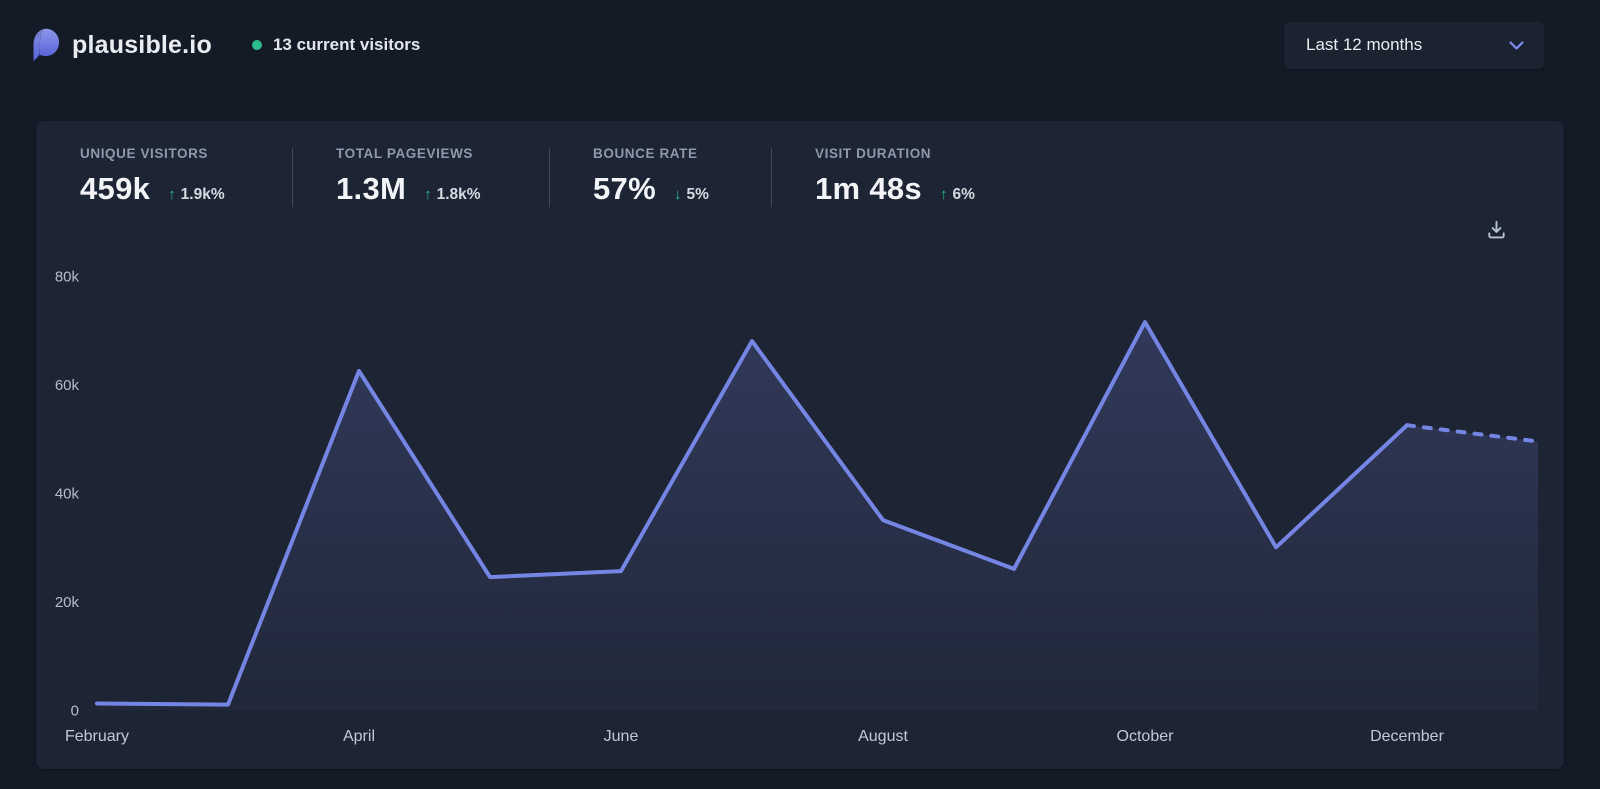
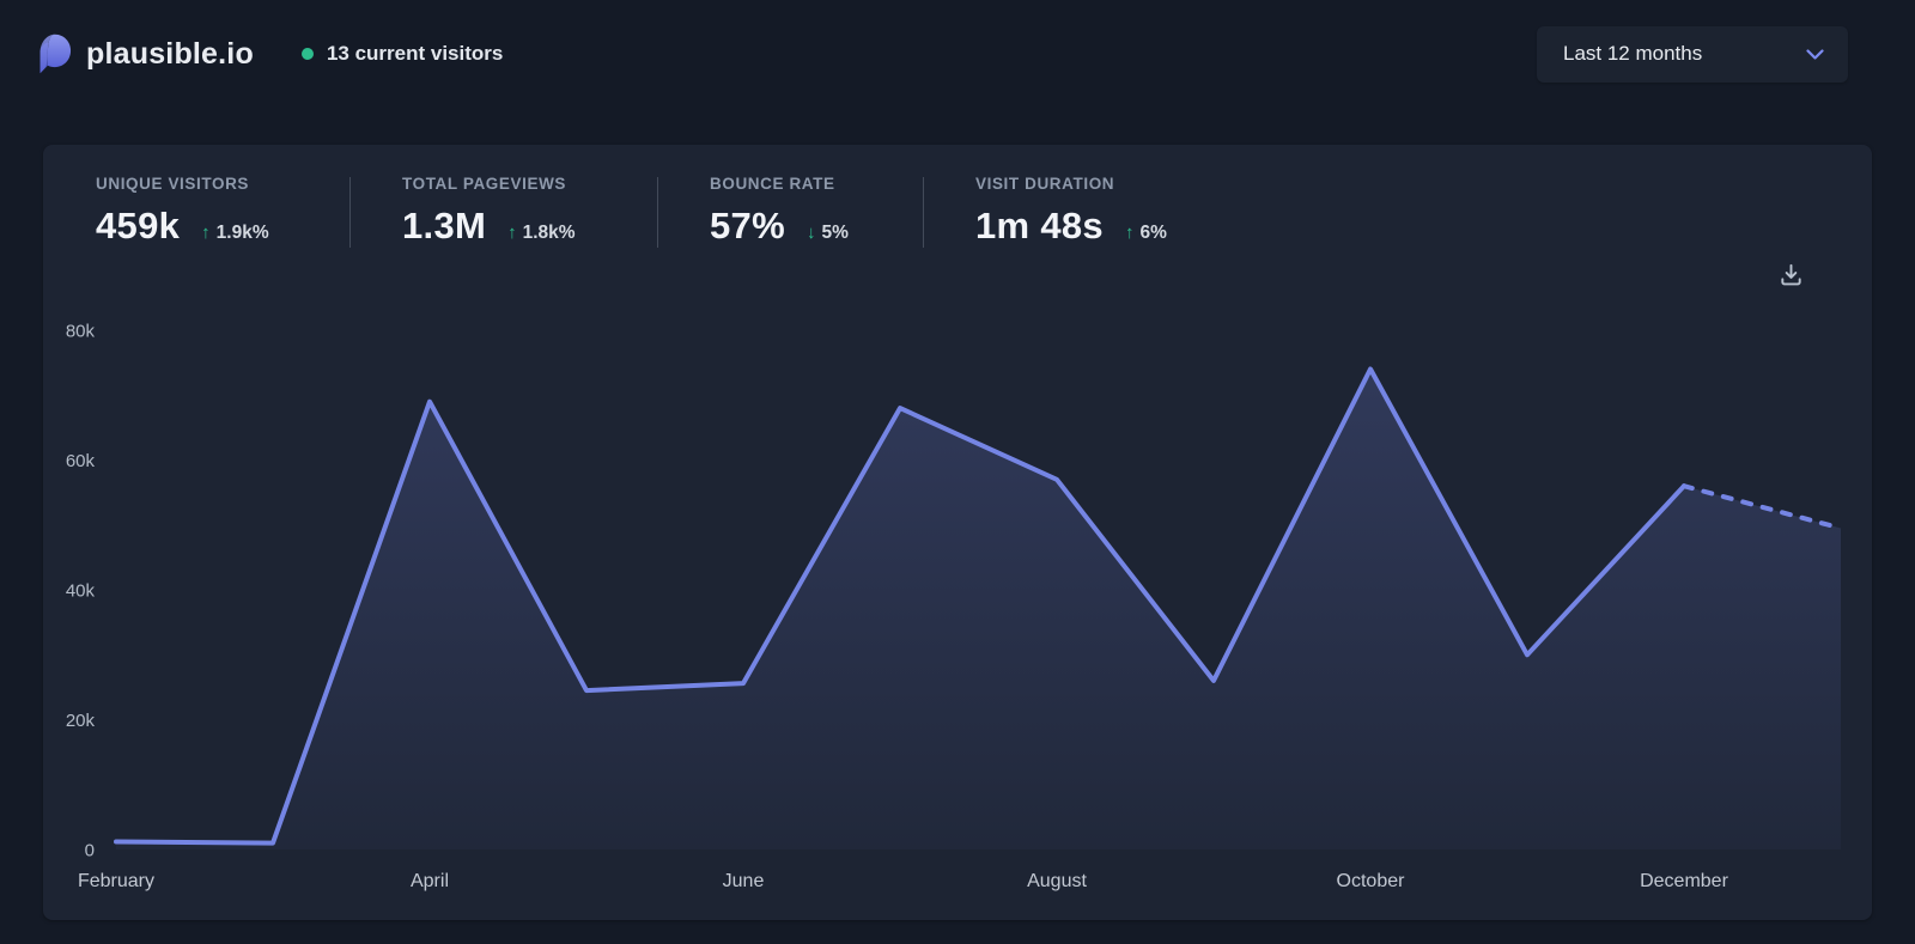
April: 62k -> 69k
August: 35k -> 57k
October: 72k -> 74k
December: 52k -> 56k
